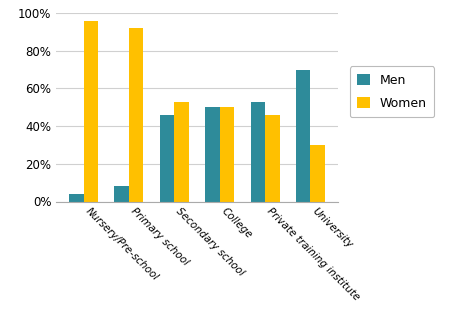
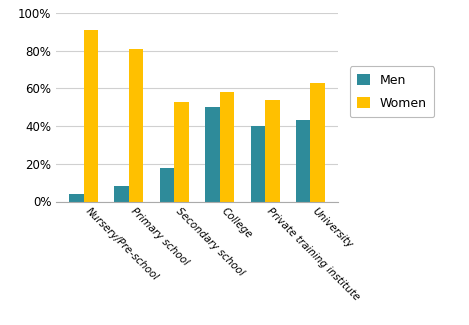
Women/Nursery/Pre-school: 96% -> 91%
Women/Primary school: 92% -> 81%
Men/Secondary school: 46% -> 18%
Women/College: 50% -> 58%
Men/Private training institute: 53% -> 40%
Women/Private training institute: 46% -> 54%
Men/University: 70% -> 43%
Women/University: 30% -> 63%
